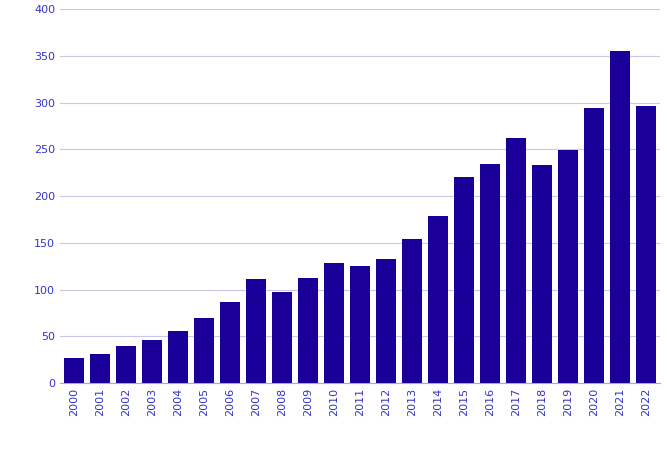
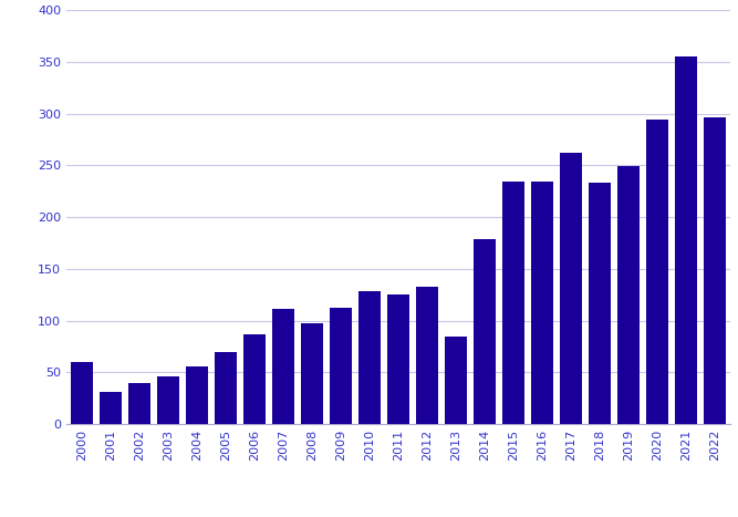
2000: 27 -> 60
2013: 154 -> 84
2015: 221 -> 234
